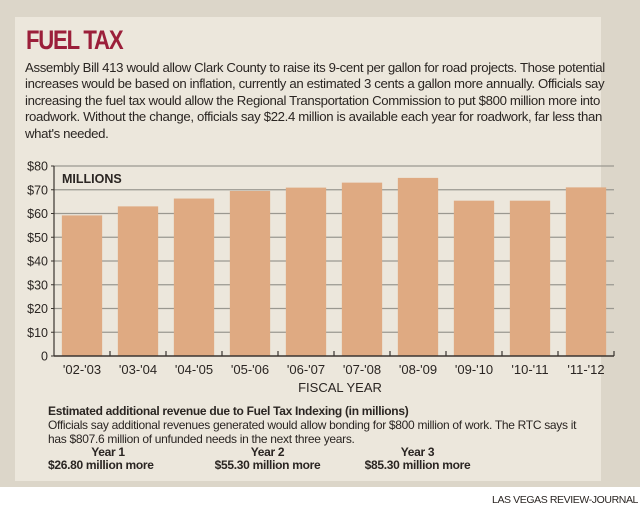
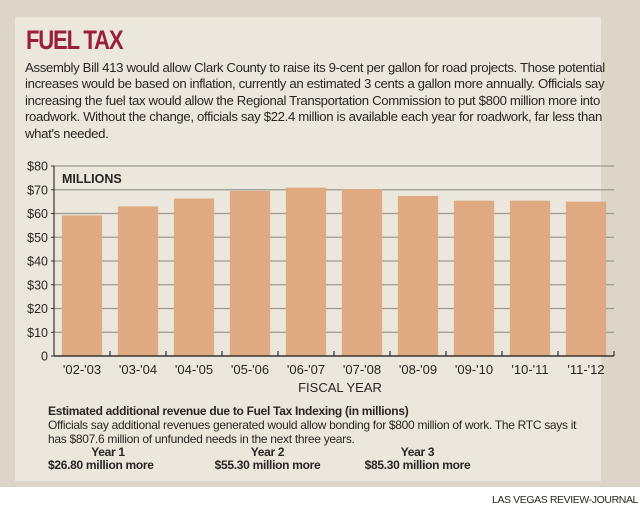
'07-'08: $73 -> $70
'08-'09: $75 -> $67
'11-'12: $71 -> $65
